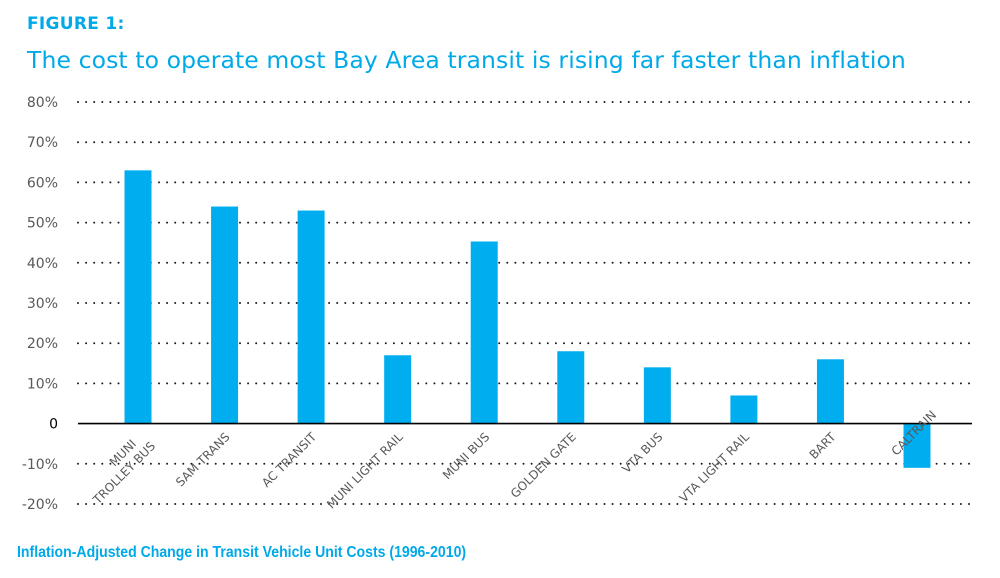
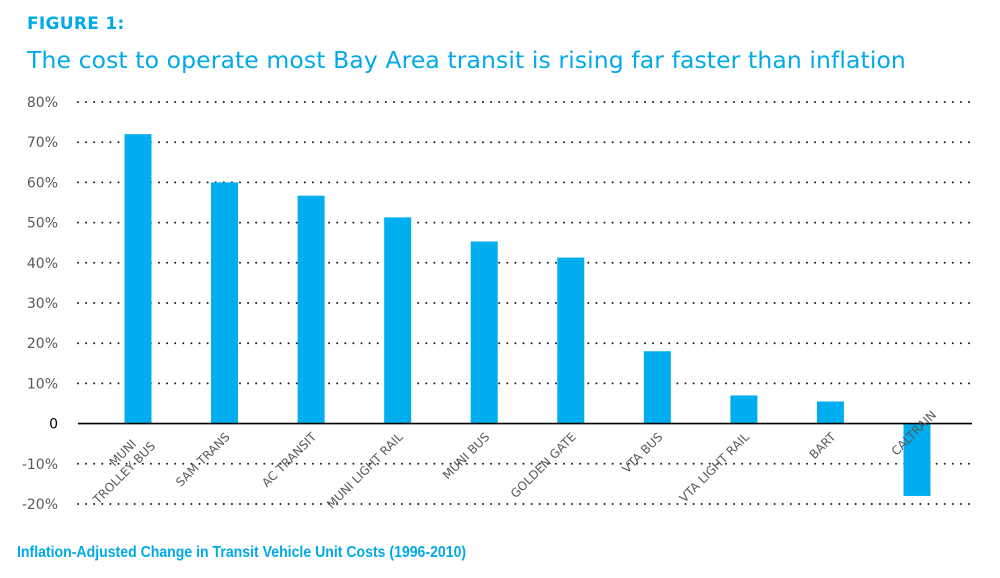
MUNI TROLLEY BUS: 63% -> 72%
SAM TRANS: 54% -> 60%
AC TRANSIT: 53% -> 57%
MUNI LIGHT RAIL: 17% -> 51%
GOLDEN GATE: 18% -> 41%
VTA BUS: 14% -> 18%
BART: 16% -> 6%
CALTRAIN: -11% -> -18%
